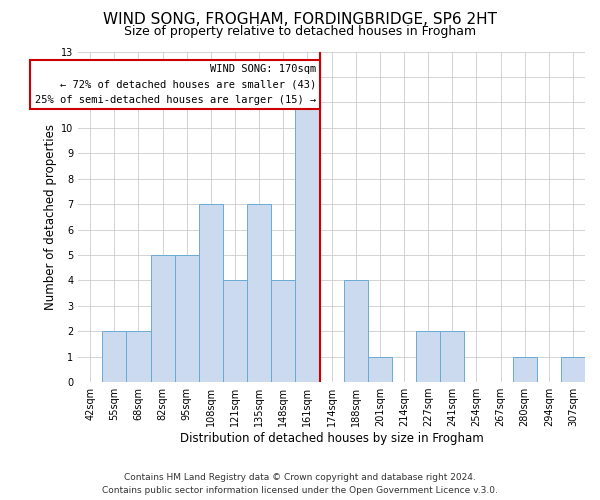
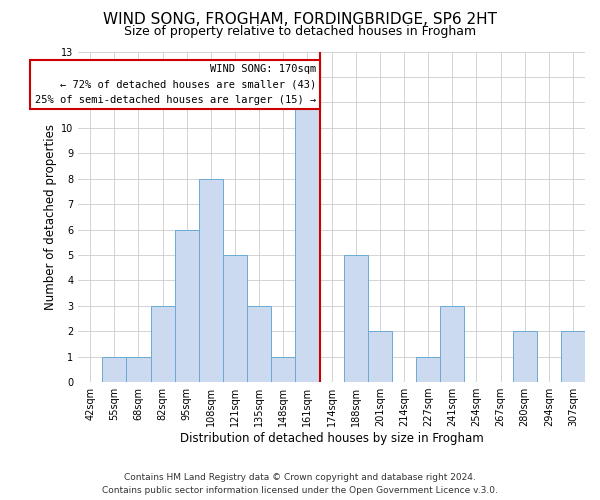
55sqm: 2 -> 1
68sqm: 2 -> 1
82sqm: 5 -> 3
95sqm: 5 -> 6
108sqm: 7 -> 8
121sqm: 4 -> 5
135sqm: 7 -> 3
148sqm: 4 -> 1
188sqm: 4 -> 5
201sqm: 1 -> 2
227sqm: 2 -> 1
241sqm: 2 -> 3
280sqm: 1 -> 2
307sqm: 1 -> 2
